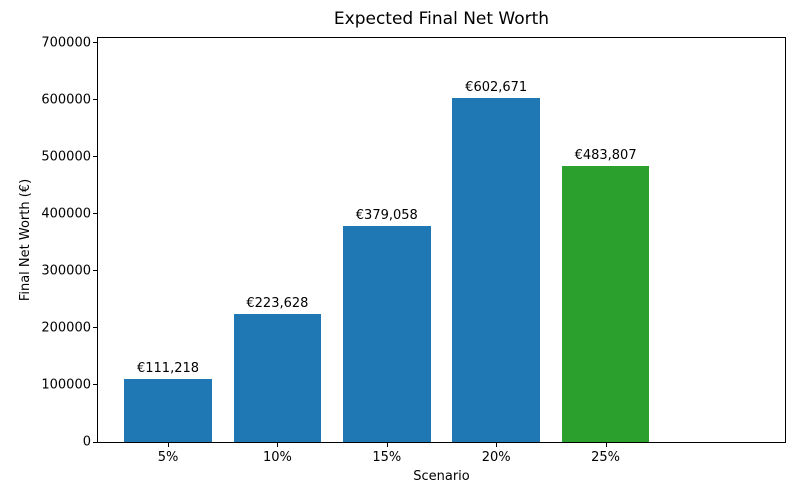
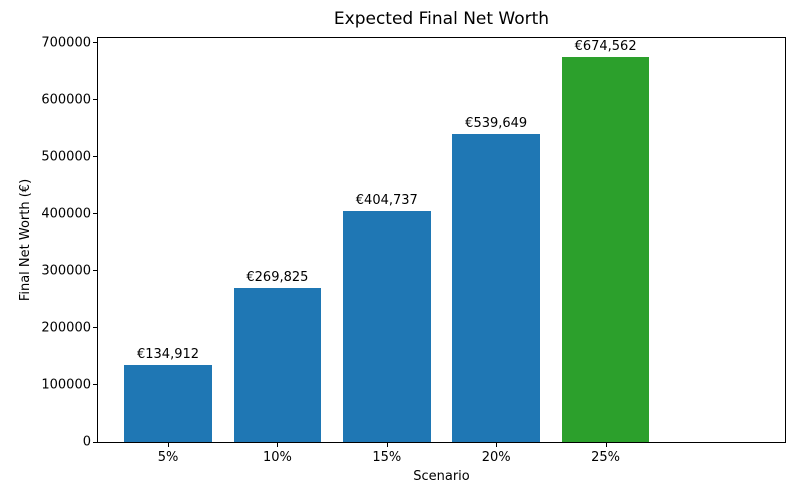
5%: €111,218 -> €134,912
10%: €223,628 -> €269,825
15%: €379,058 -> €404,737
20%: €602,671 -> €539,649
25%: €483,807 -> €674,562
